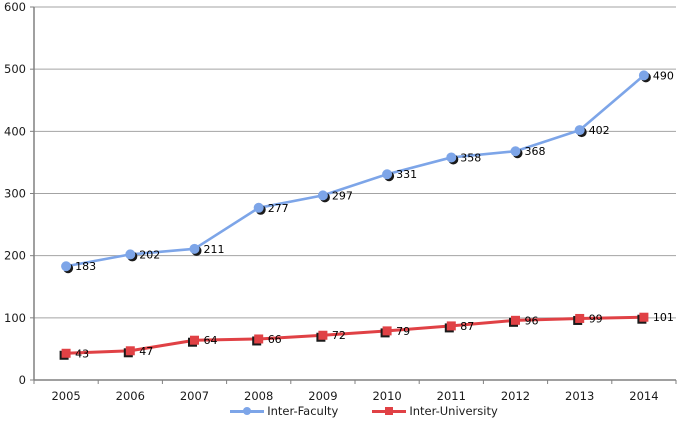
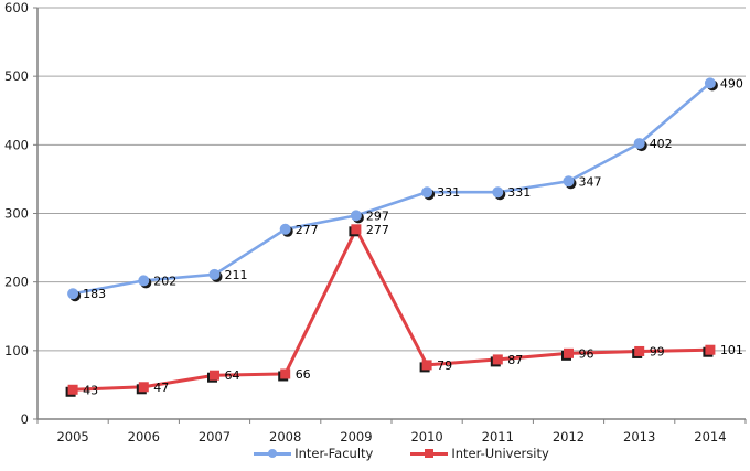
Inter-University/2009: 72 -> 277
Inter-Faculty/2011: 358 -> 331
Inter-Faculty/2012: 368 -> 347
